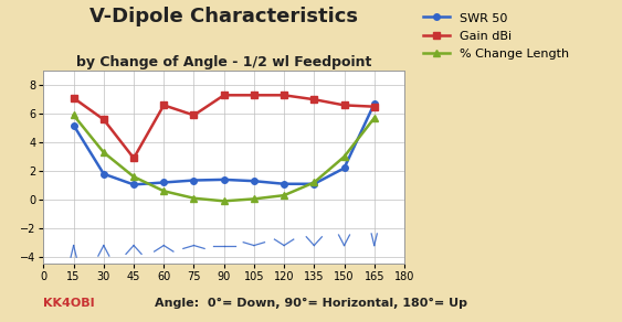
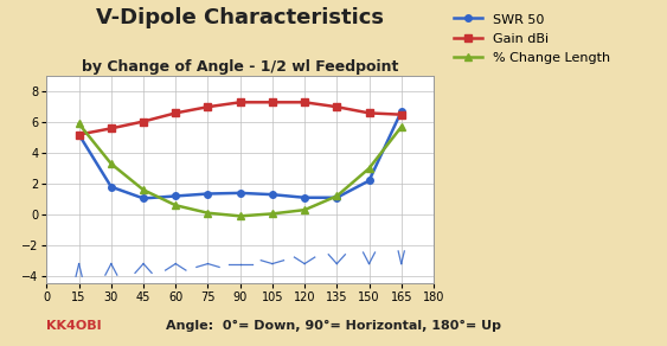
Gain dBi/15: 7.1 -> 5.2
Gain dBi/45: 2.9 -> 6.0
Gain dBi/75: 5.9 -> 7.0
